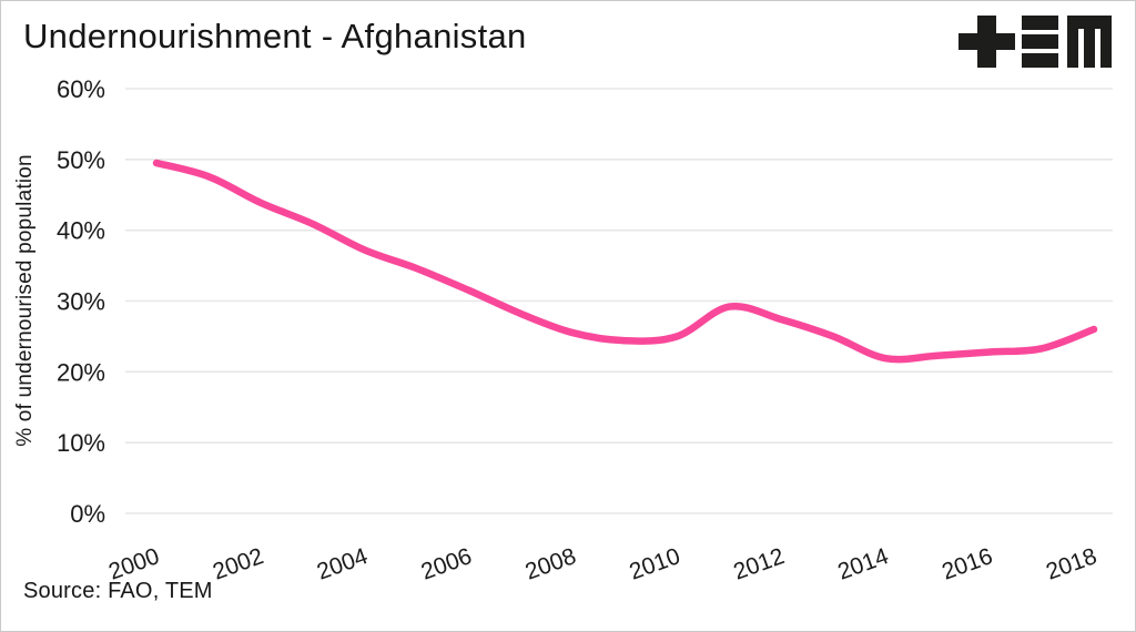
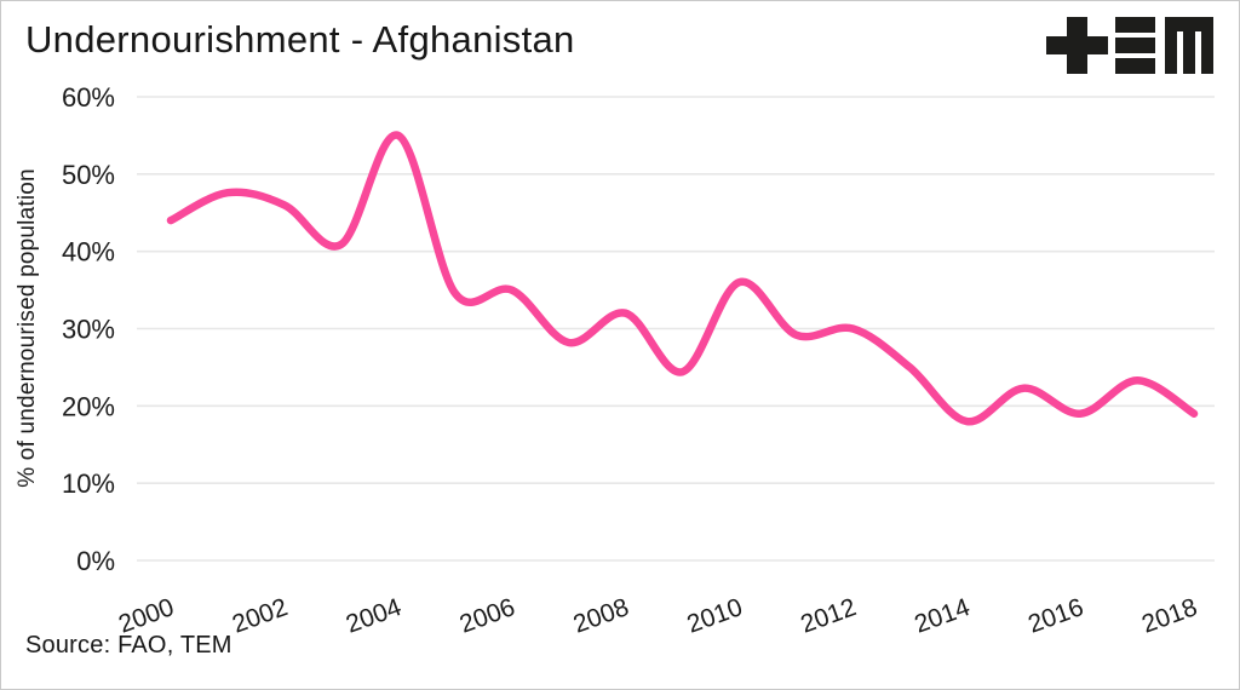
2000: 50% -> 44%
2002: 44% -> 46%
2004: 37% -> 55%
2006: 32% -> 35%
2008: 26% -> 32%
2010: 25% -> 36%
2012: 27% -> 30%
2014: 22% -> 18%
2016: 23% -> 19%
2018: 26% -> 19%
